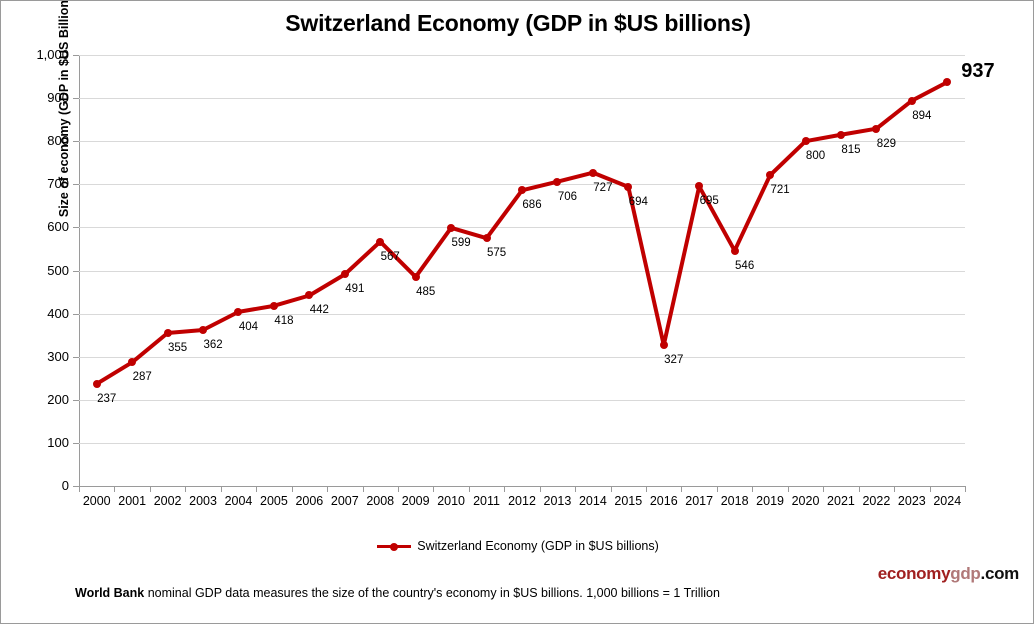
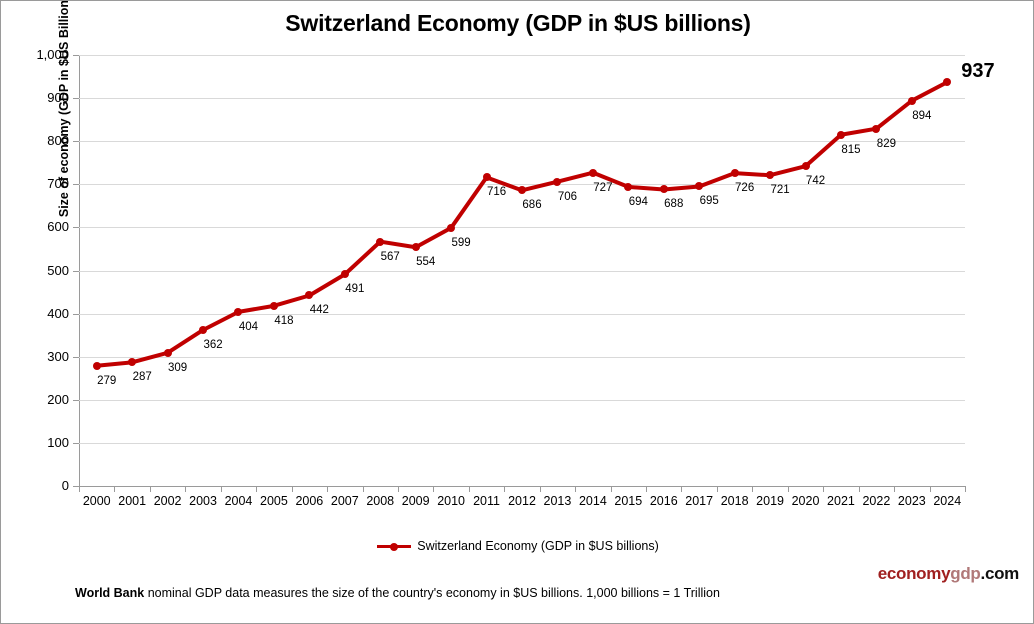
2000: 237 -> 279
2002: 355 -> 309
2009: 485 -> 554
2011: 575 -> 716
2016: 327 -> 688
2018: 546 -> 726
2020: 800 -> 742
